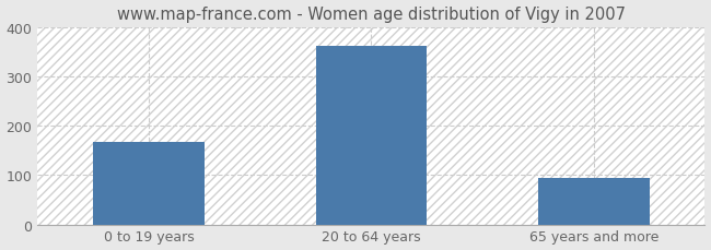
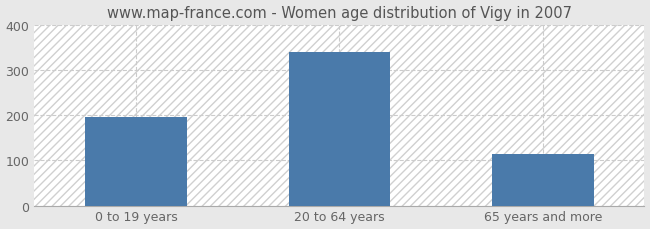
0 to 19 years: 168 -> 195
20 to 64 years: 362 -> 340
65 years and more: 95 -> 115
